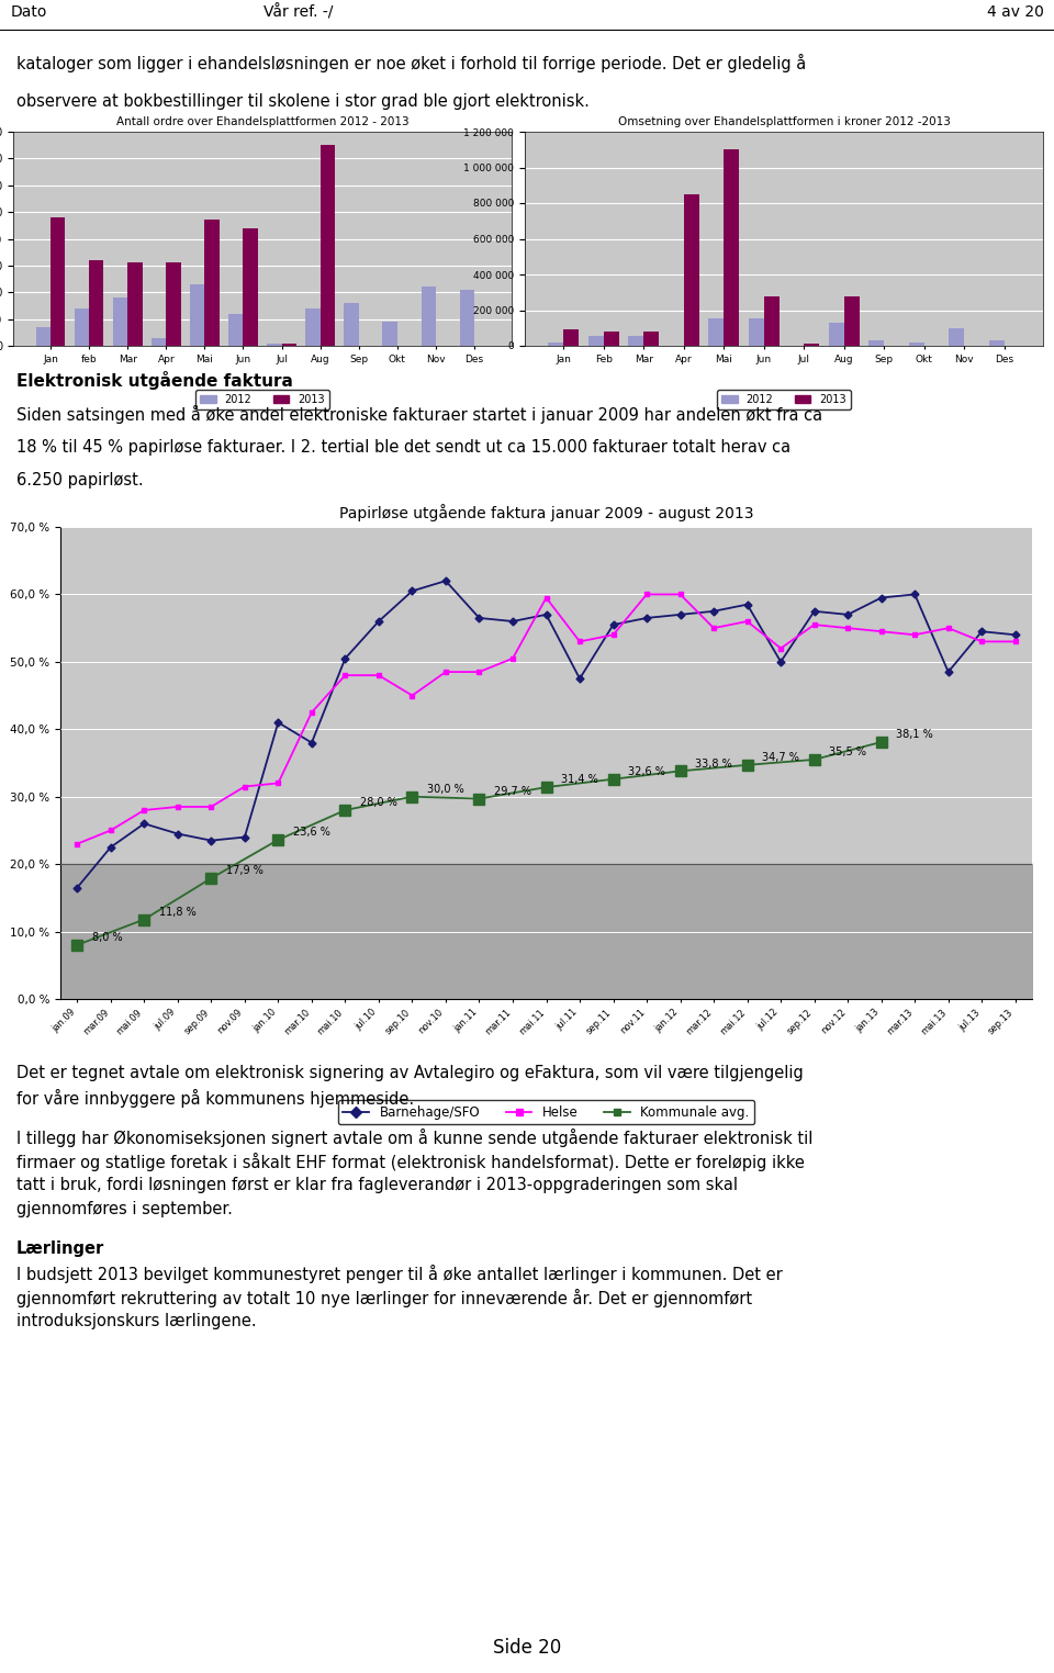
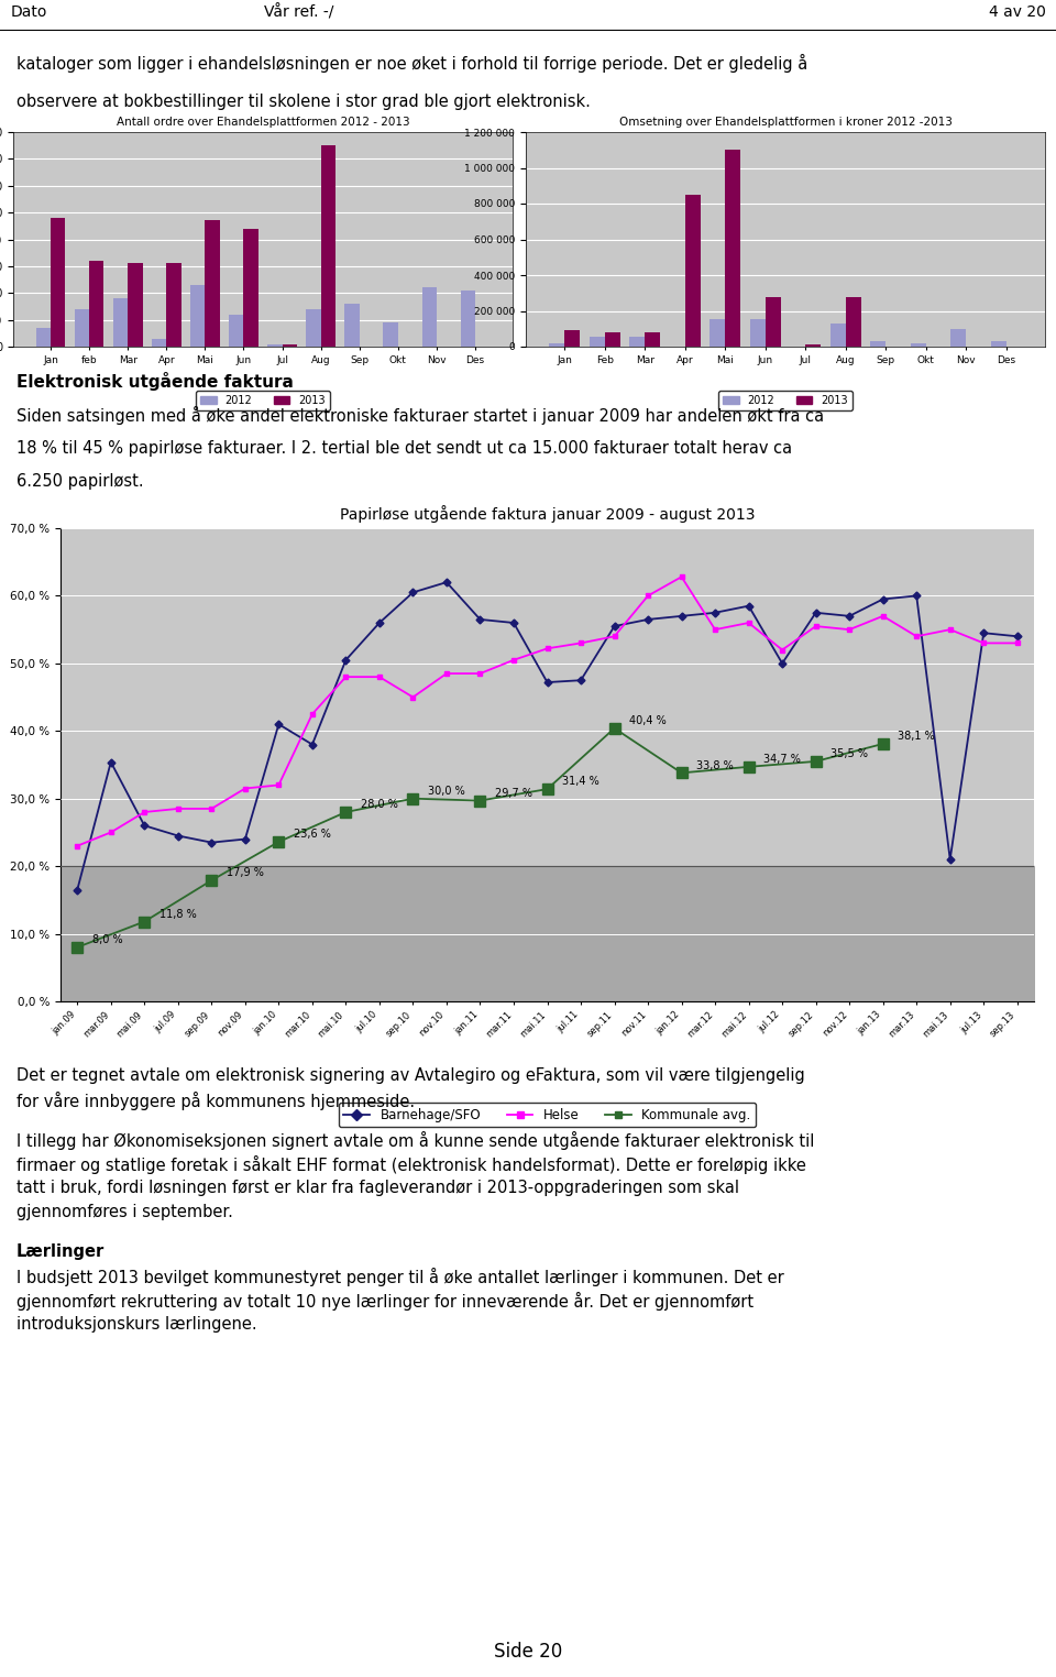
Papirløse utgående faktura januar 2009 - august 2013/Barnehage/SFO/mar.09: 22,5 % -> 35,4 %
Papirløse utgående faktura januar 2009 - august 2013/Barnehage/SFO/mai.11: 57,0 % -> 47,2 %
Papirløse utgående faktura januar 2009 - august 2013/Helse/mai.11: 59,5 % -> 52,2 %
Papirløse utgående faktura januar 2009 - august 2013/Kommunale avg./sep.11: 32,6 -> 40,4
Papirløse utgående faktura januar 2009 - august 2013/Helse/jan.12: 60,0 % -> 62,8 %
Papirløse utgående faktura januar 2009 - august 2013/Helse/jan.13: 54,5 % -> 57,0 %
Papirløse utgående faktura januar 2009 - august 2013/Barnehage/SFO/mai.13: 48,5 % -> 21,0 %
